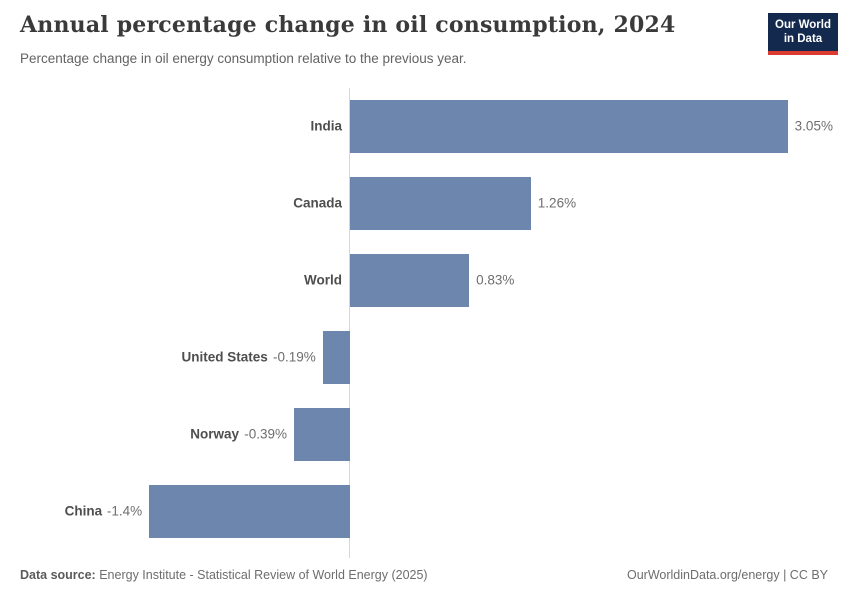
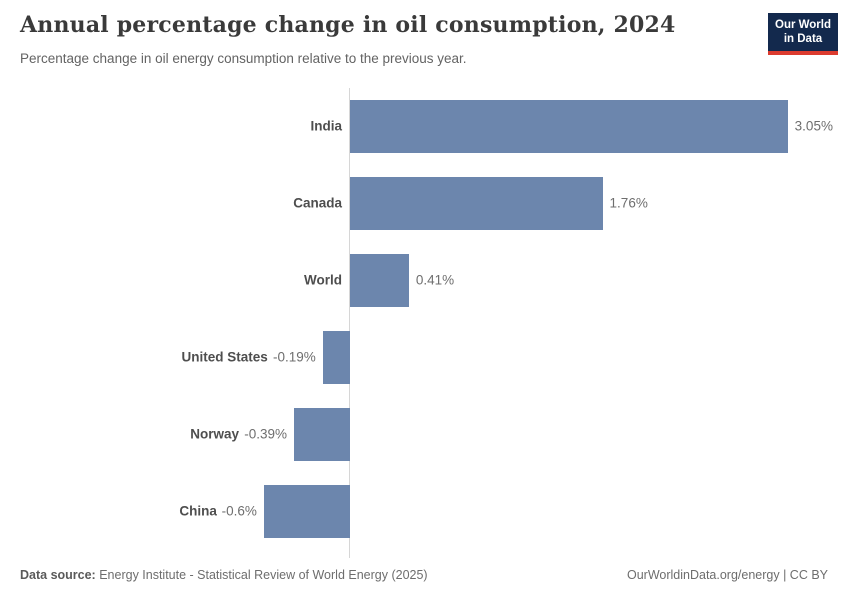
Canada: 1.26% -> 1.76%
World: 0.83% -> 0.41%
China: -1.4% -> -0.6%
